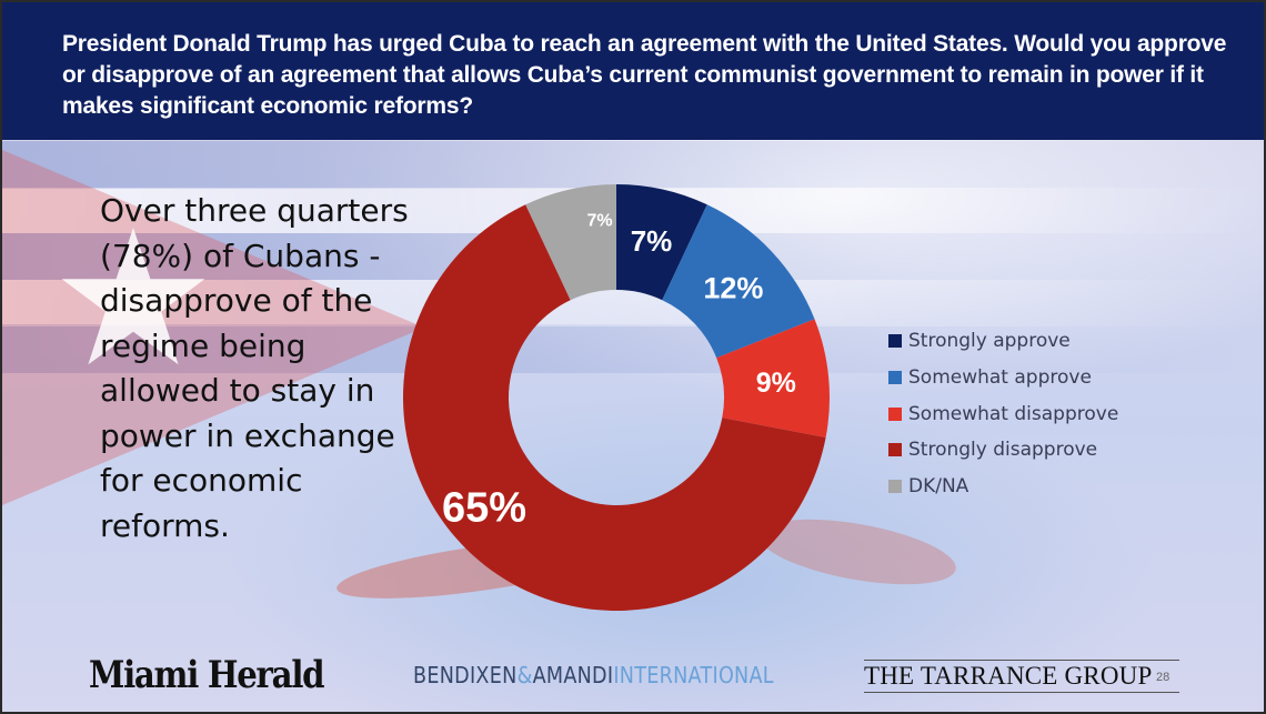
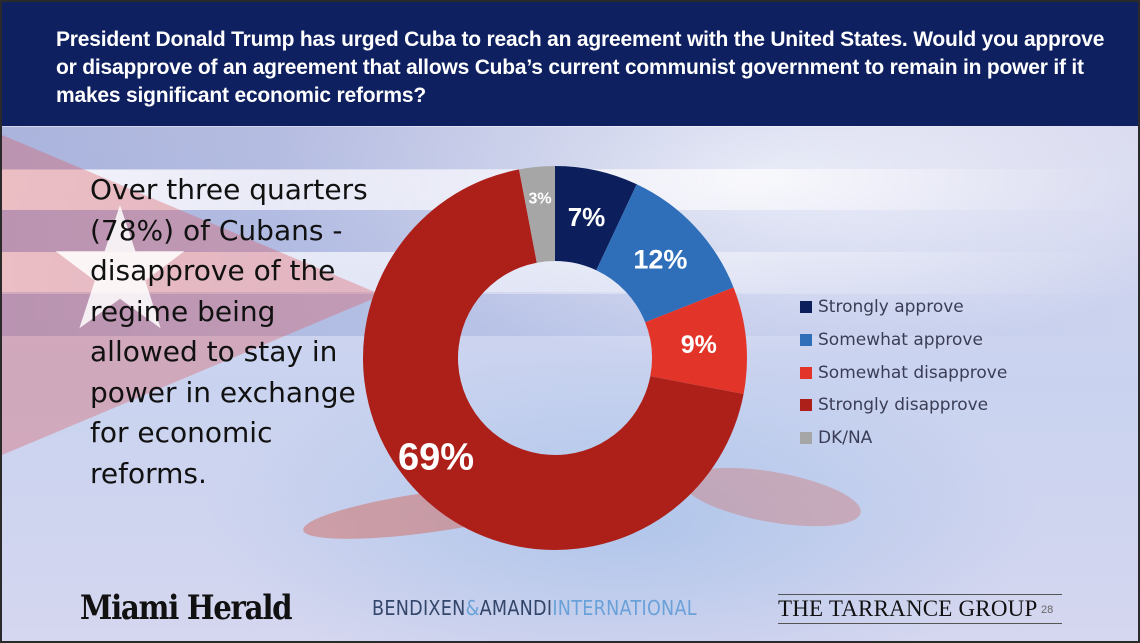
Strongly disapprove: 65% -> 69%
DK/NA: 7% -> 3%
